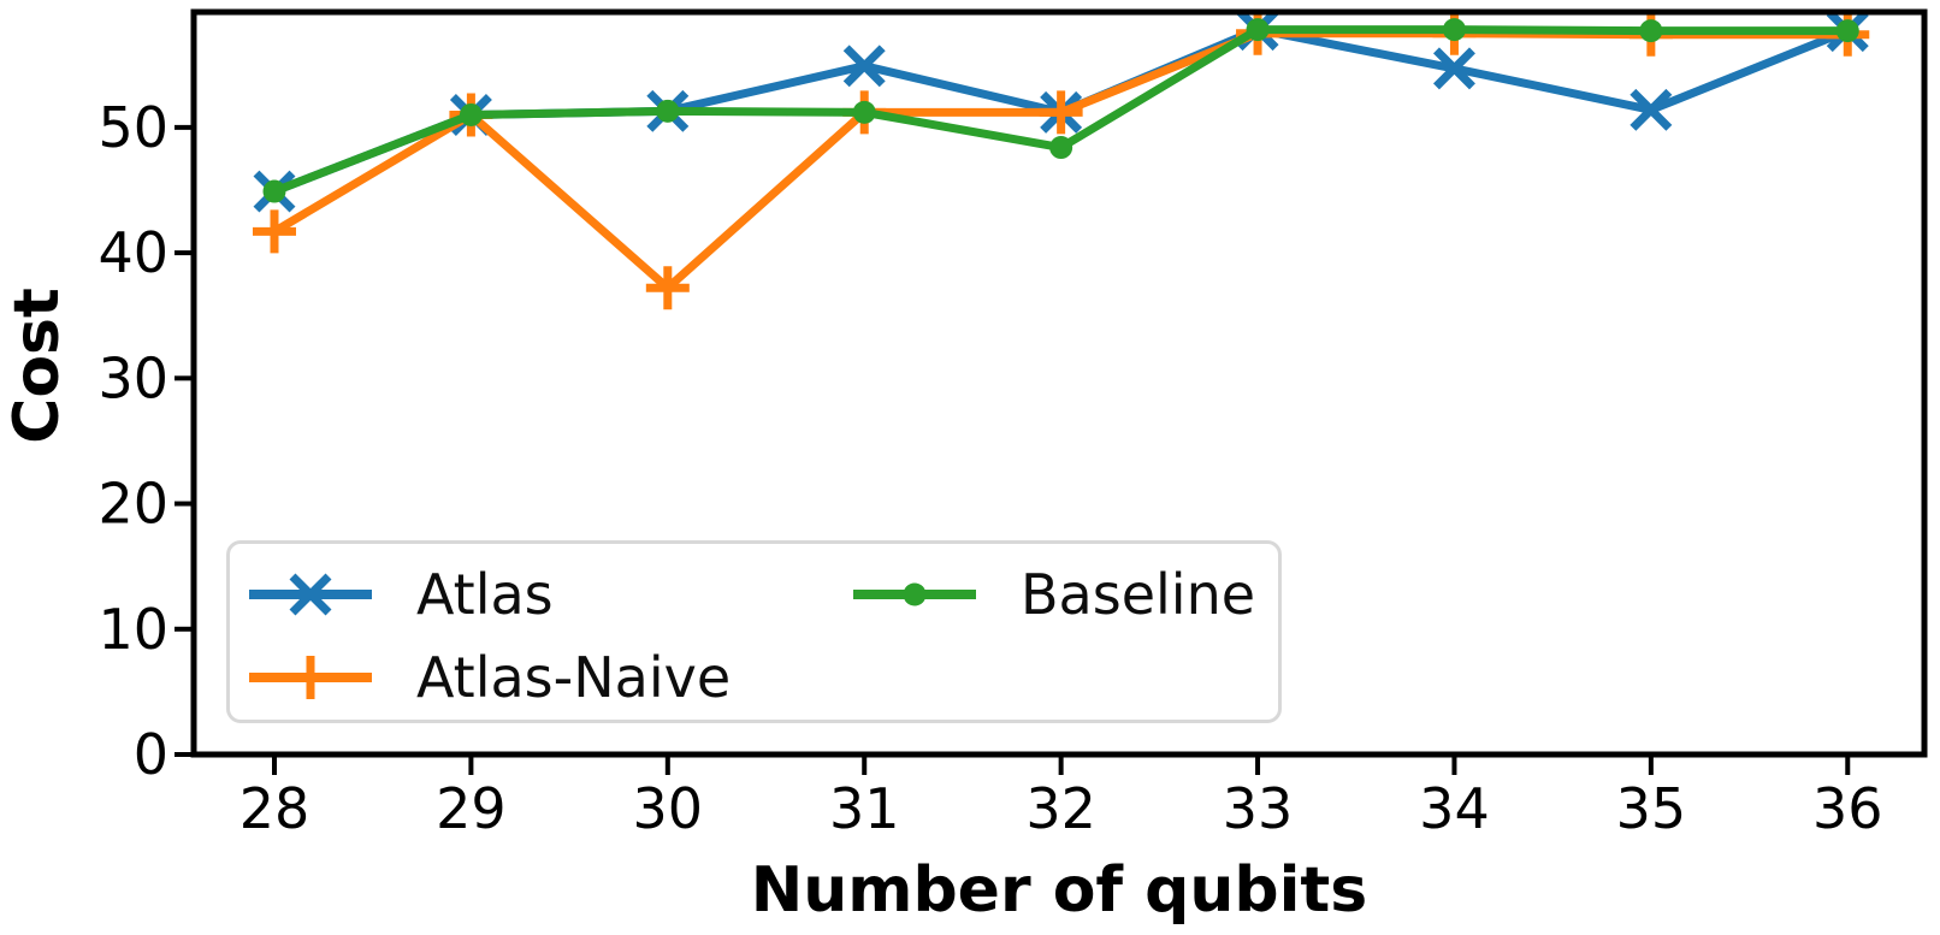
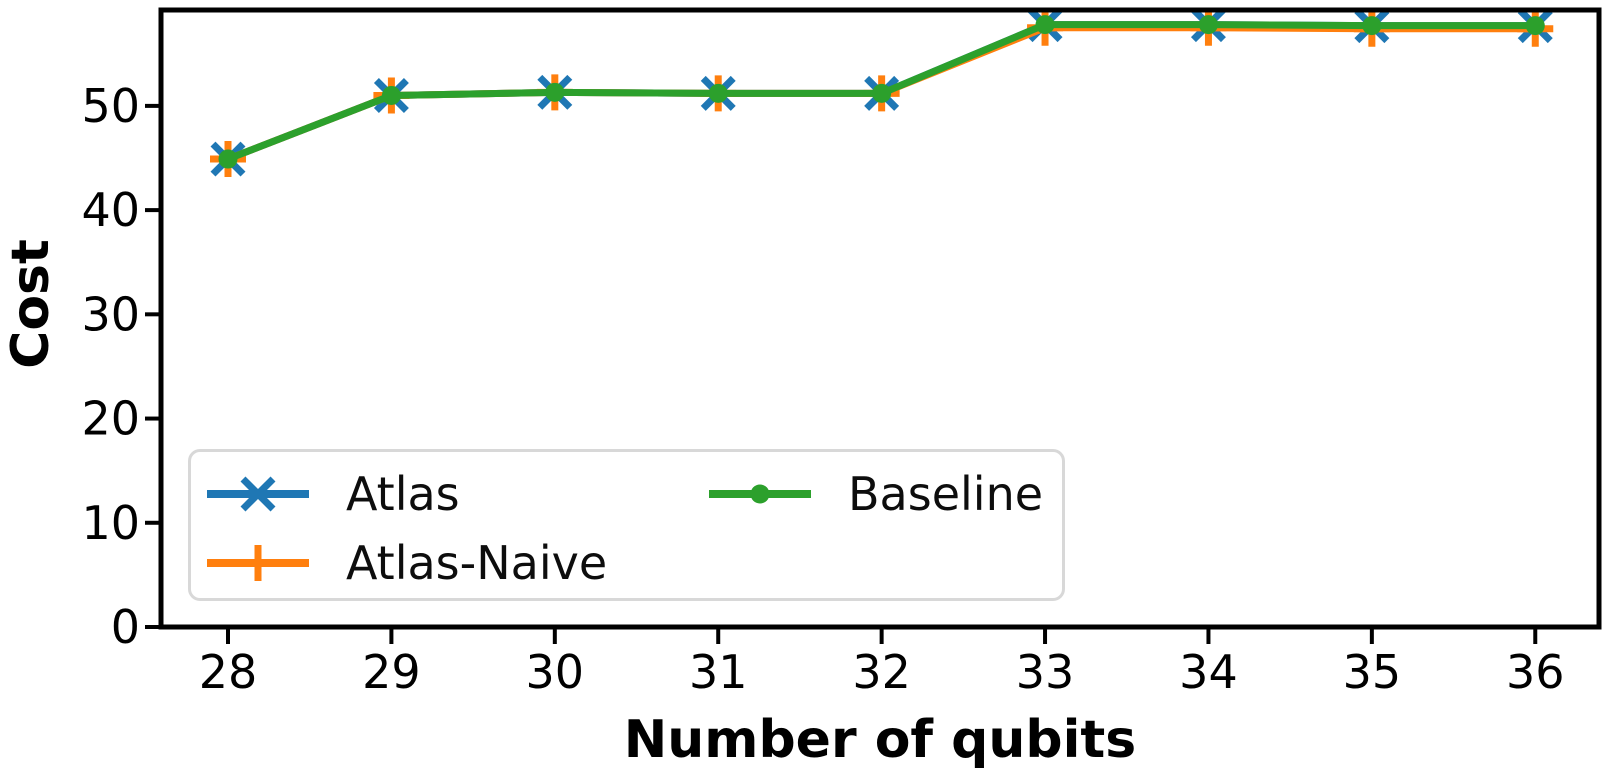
Atlas-Naive/28: 41.7 -> 44.9
Atlas-Naive/30: 37.2 -> 51.3
Atlas/31: 54.9 -> 51.2
Baseline/32: 48.4 -> 51.2
Atlas/34: 54.7 -> 57.8
Atlas/35: 51.4 -> 57.7
